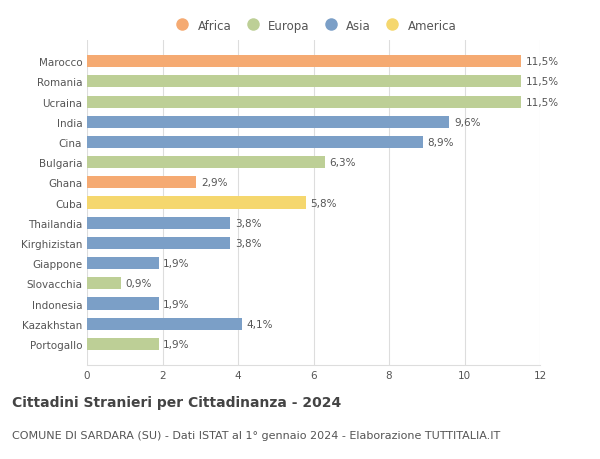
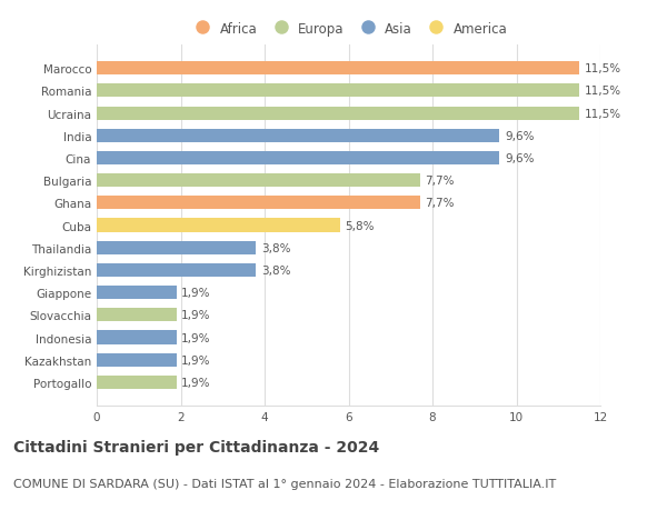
Cina: 8,9% -> 9,6%
Bulgaria: 6,3% -> 7,7%
Ghana: 2,9% -> 7,7%
Slovacchia: 0,9% -> 1,9%
Kazakhstan: 4,1% -> 1,9%
